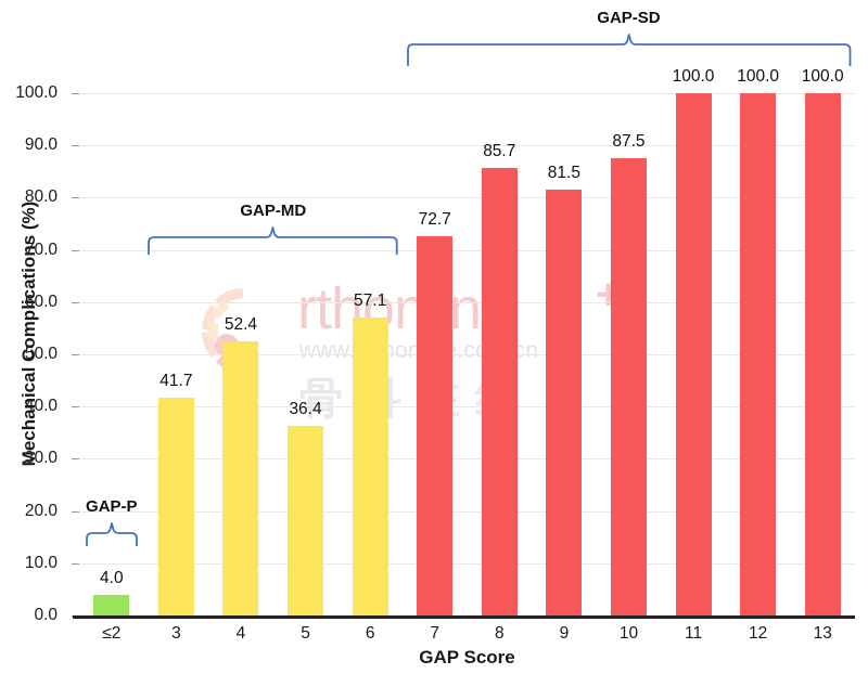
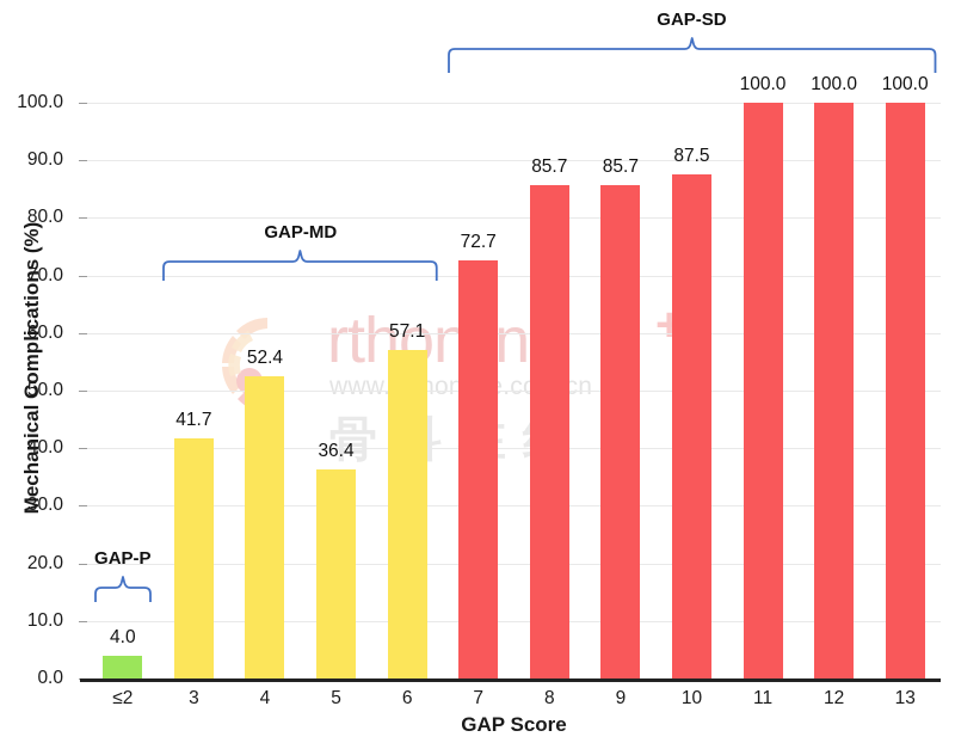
9: 81.5 -> 85.7
